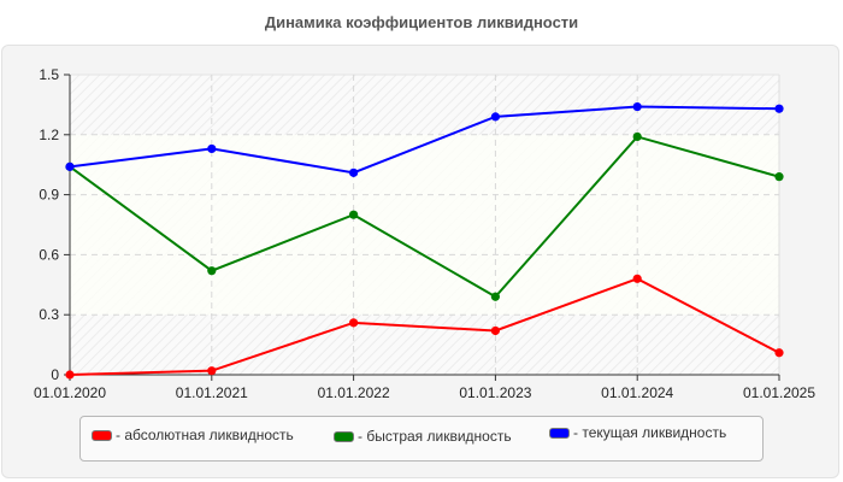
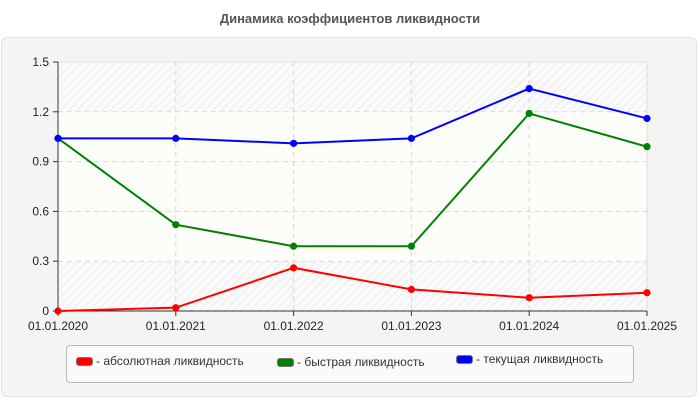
- текущая ликвидность/01.01.2021: 1.13 -> 1.04
- быстрая ликвидность/01.01.2022: 0.80 -> 0.39
- абсолютная ликвидность/01.01.2023: 0.22 -> 0.13
- текущая ликвидность/01.01.2023: 1.29 -> 1.04
- абсолютная ликвидность/01.01.2024: 0.48 -> 0.08
- текущая ликвидность/01.01.2025: 1.33 -> 1.16
